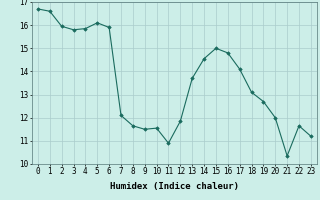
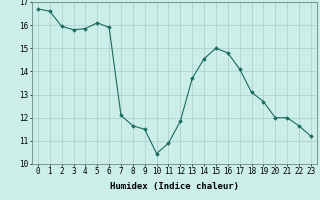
10: 11.55 -> 10.45
21: 10.35 -> 12.00
